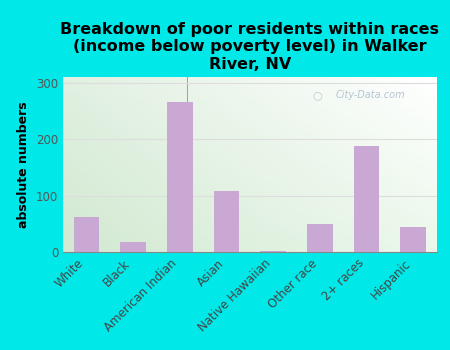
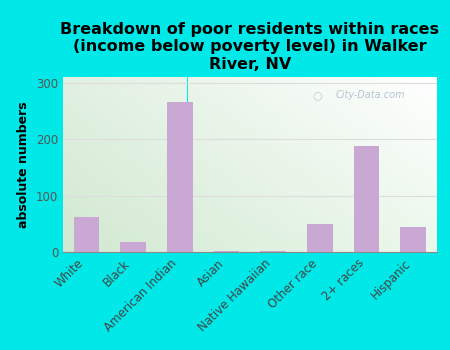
Asian: 108 -> 2
